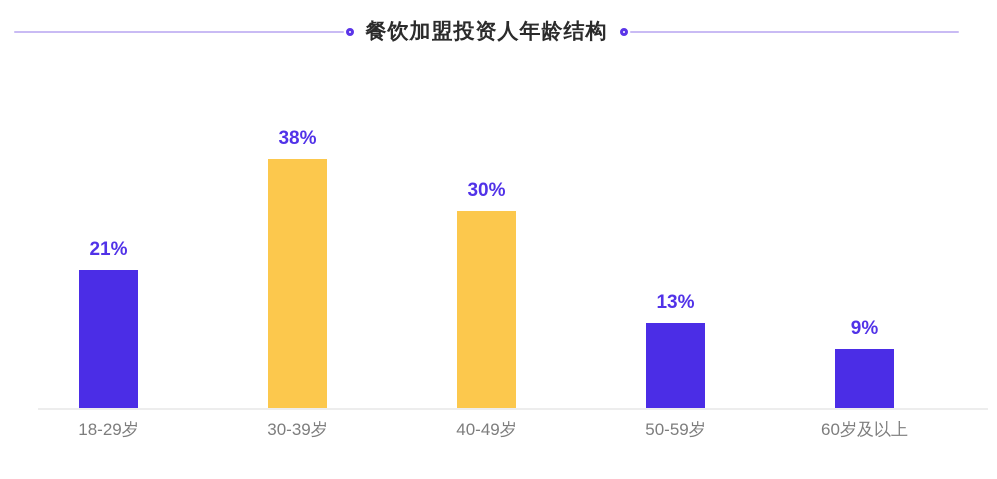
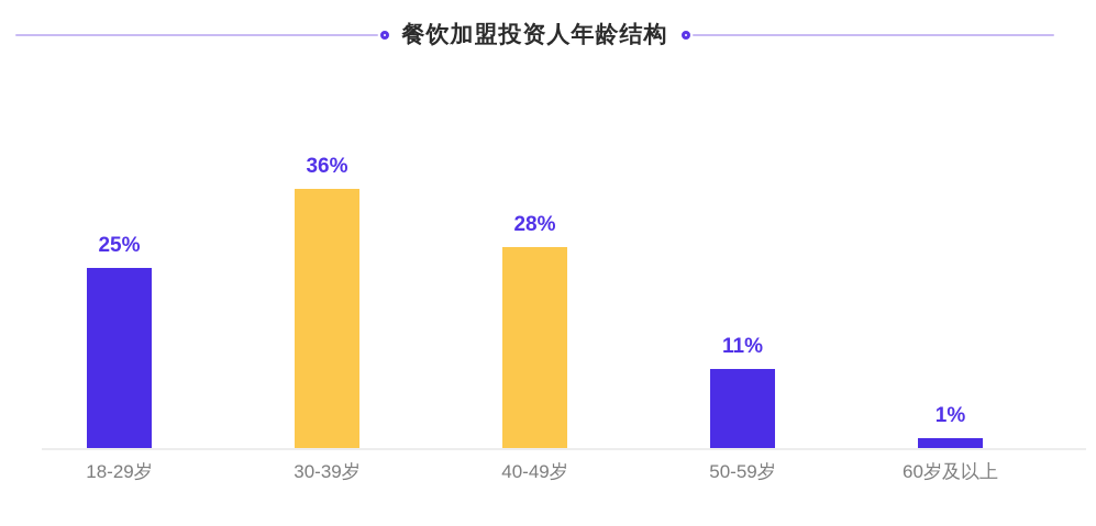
18-29岁: 21% -> 25%
30-39岁: 38% -> 36%
40-49岁: 30% -> 28%
50-59岁: 13% -> 11%
60岁及以上: 9% -> 1%
